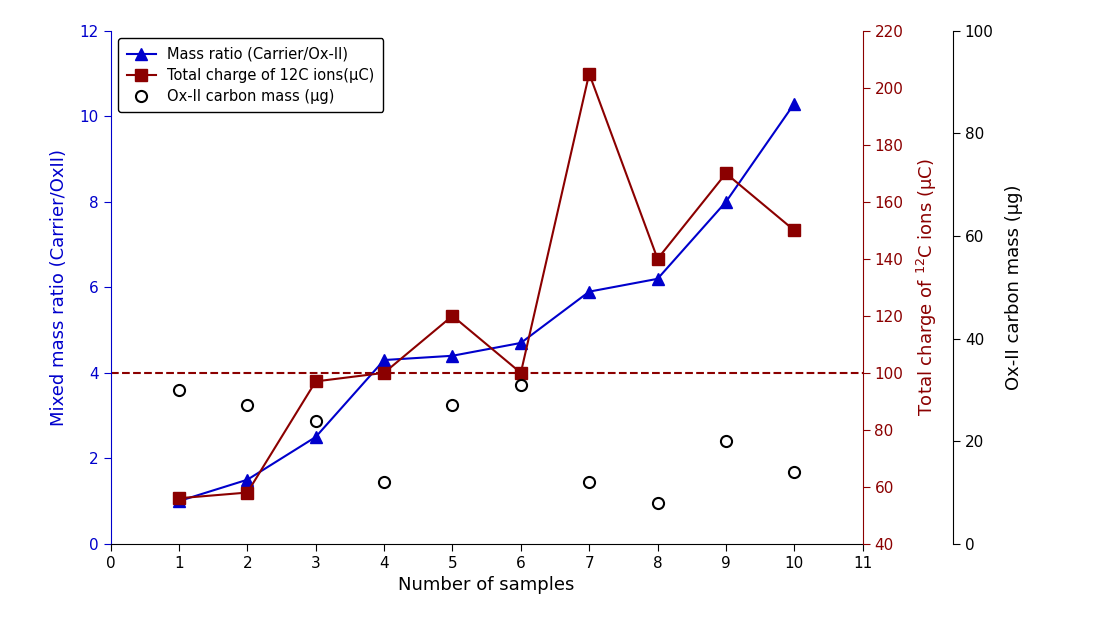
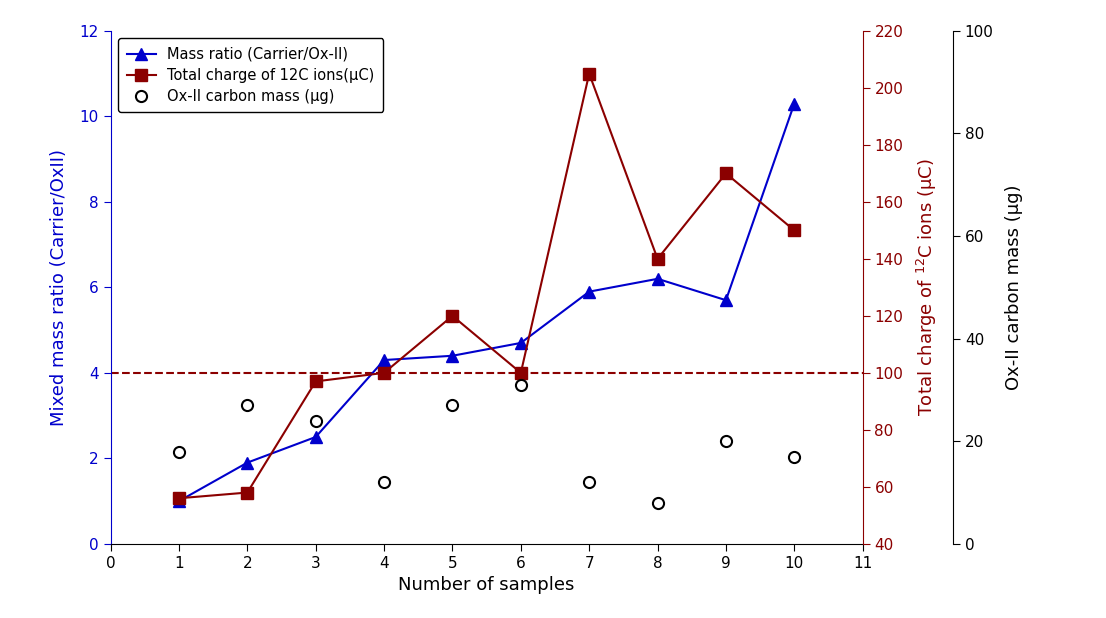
Ox-II carbon mass (μg)/1: 30 -> 18
Mass ratio (Carrier/Ox-II)/2: 1.5 -> 1.9
Mass ratio (Carrier/Ox-II)/9: 8.0 -> 5.7
Ox-II carbon mass (μg)/10: 14 -> 17
